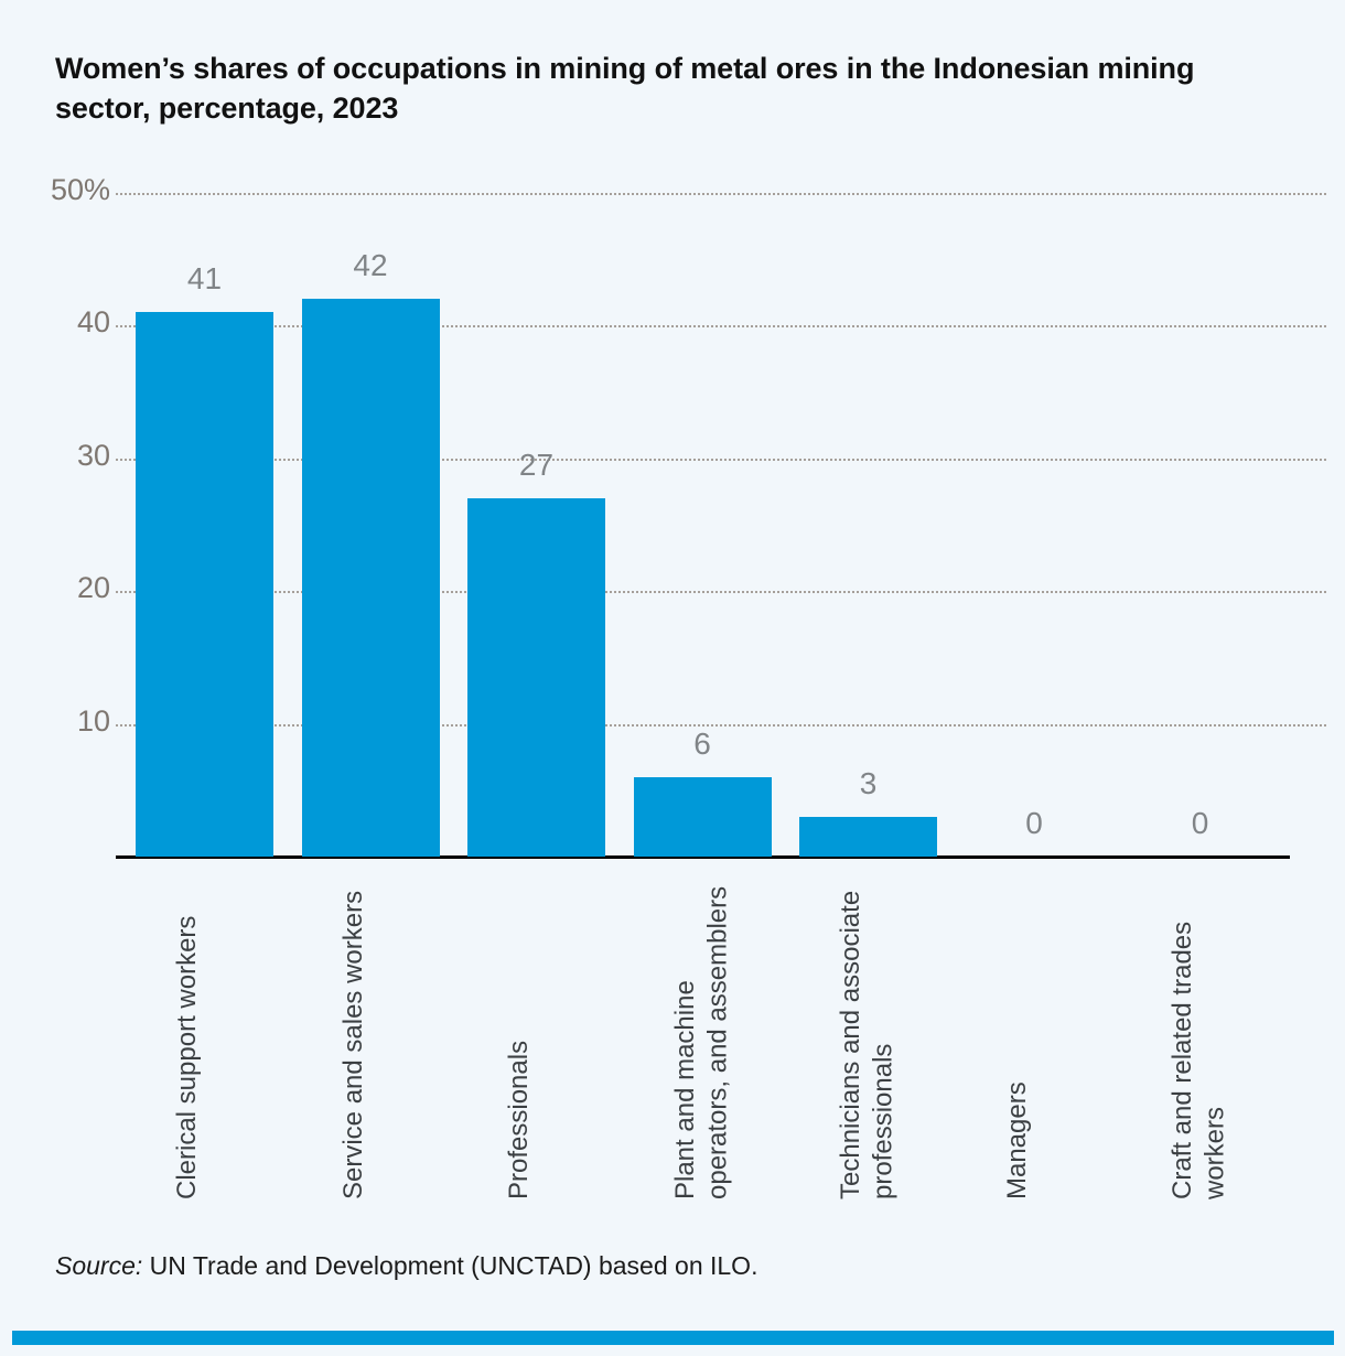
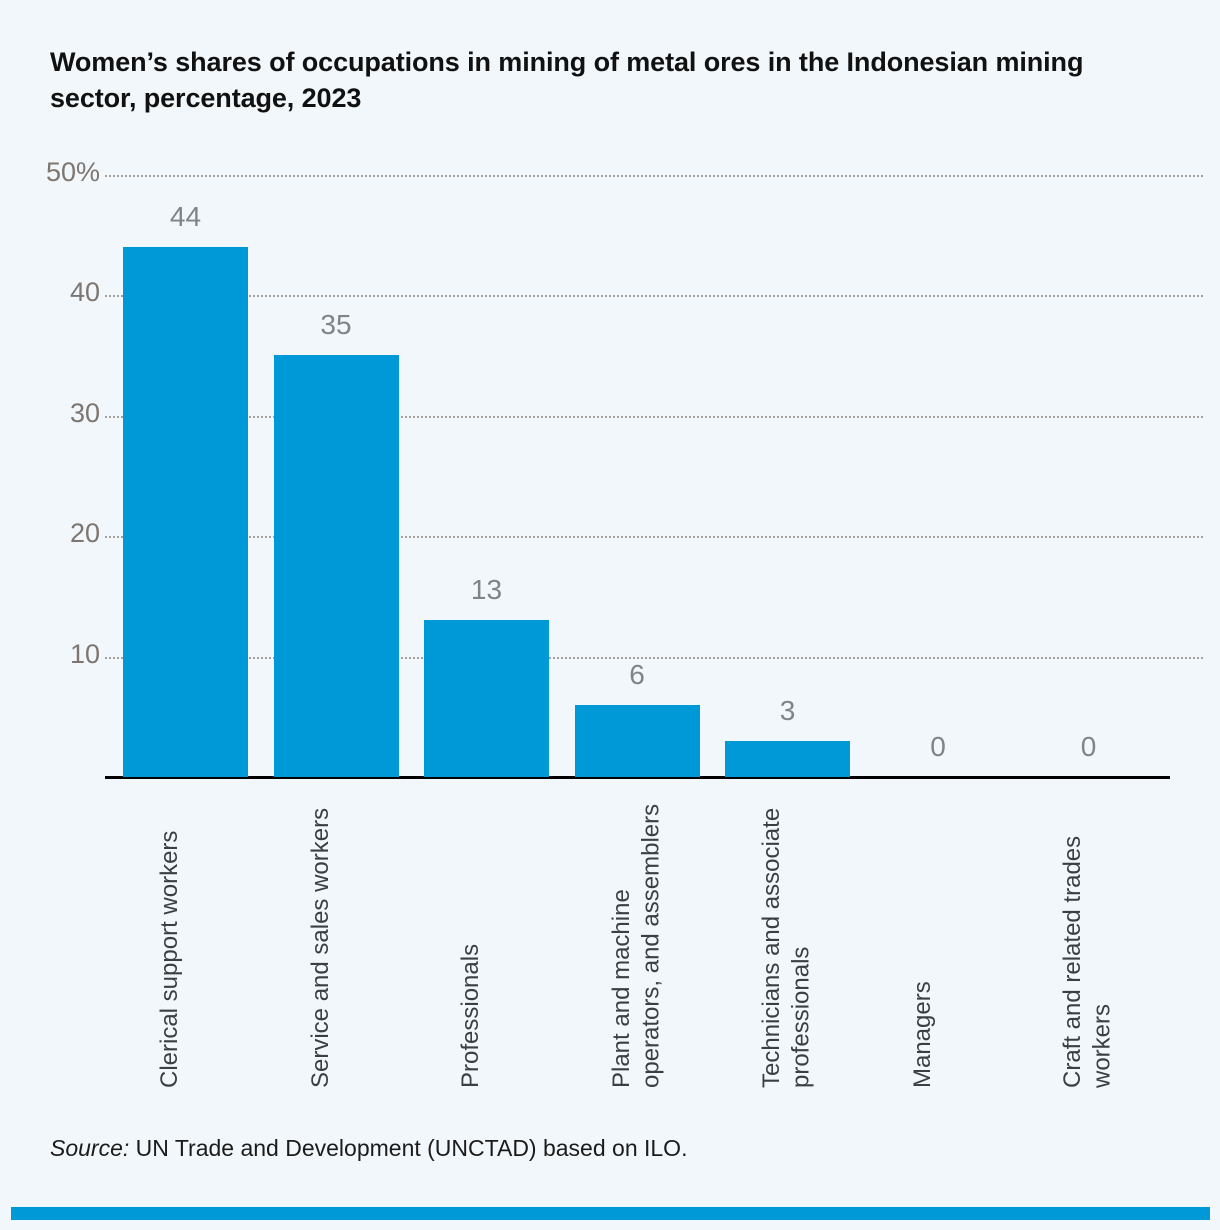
Clerical support workers: 41 -> 44
Service and sales workers: 42 -> 35
Professionals: 27 -> 13
